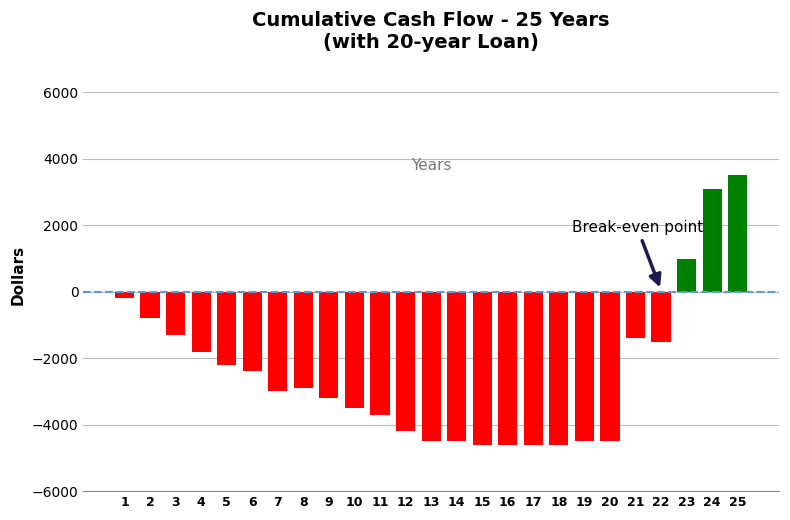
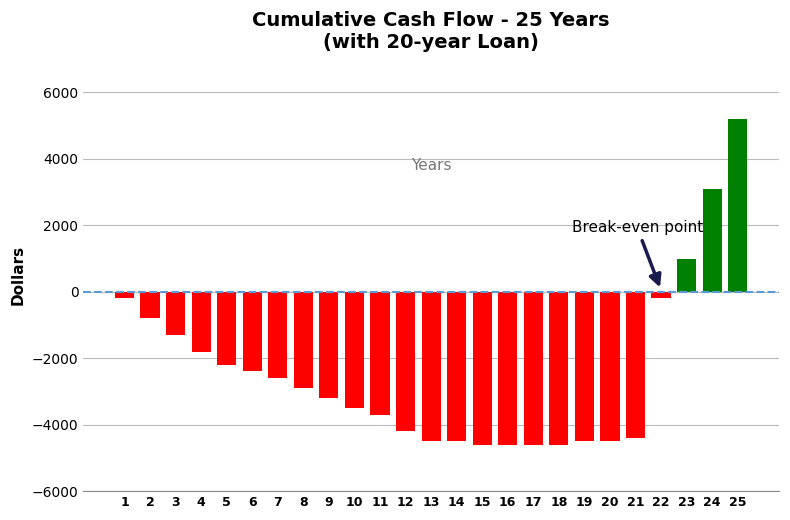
7: -3000 -> -2600
21: -1400 -> -4400
22: -1500 -> -200
25: 3500 -> 5200
